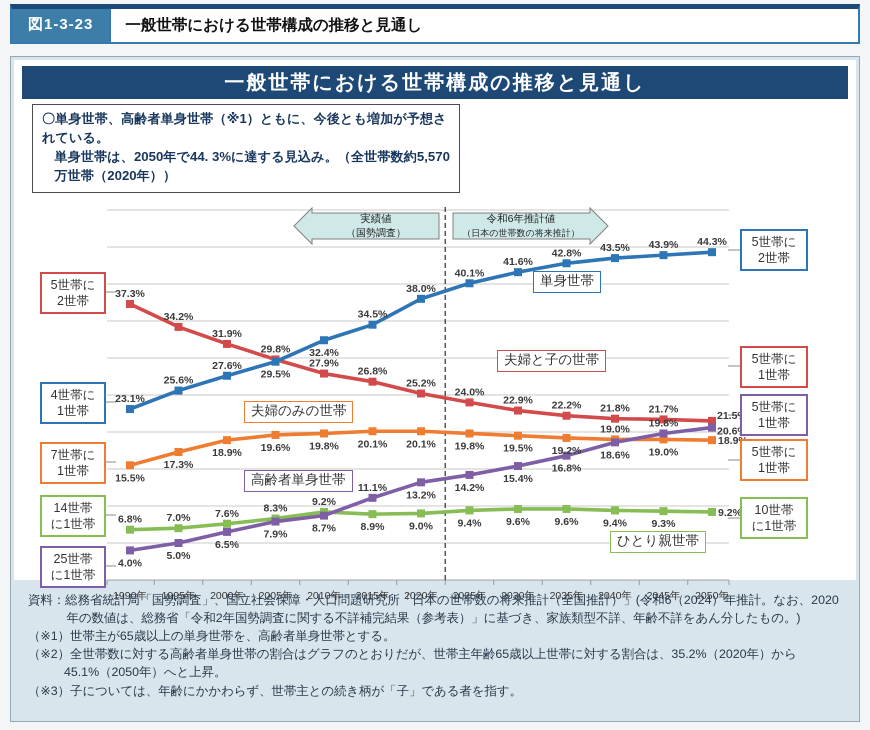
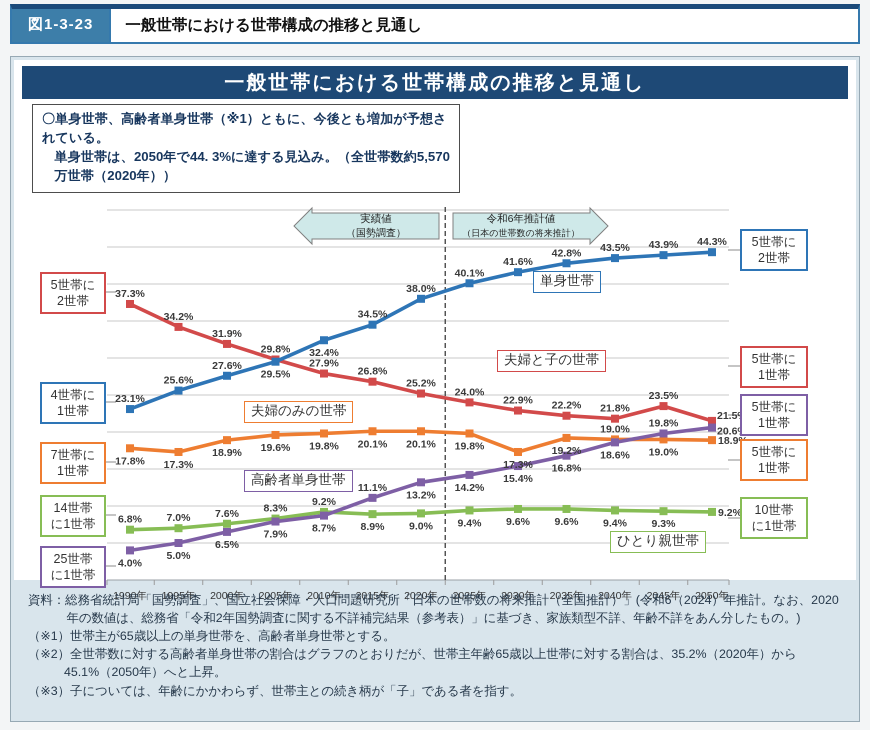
夫婦のみの世帯/1990年: 15.5% -> 17.8%
夫婦のみの世帯/2030年: 19.5% -> 17.3%
夫婦と子の世帯/2045年: 21.7% -> 23.5%
